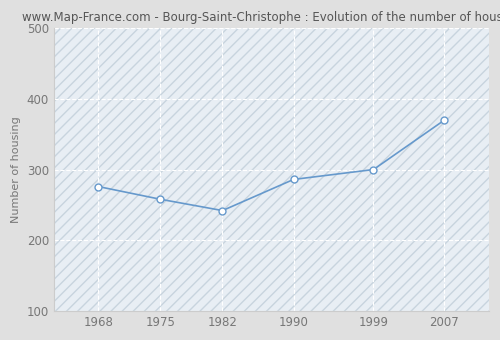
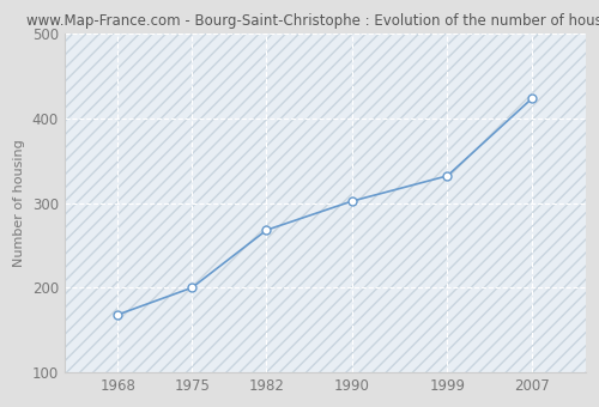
1968: 276 -> 168
1975: 258 -> 200
1982: 242 -> 268
1990: 286 -> 302
1999: 300 -> 332
2007: 370 -> 424
